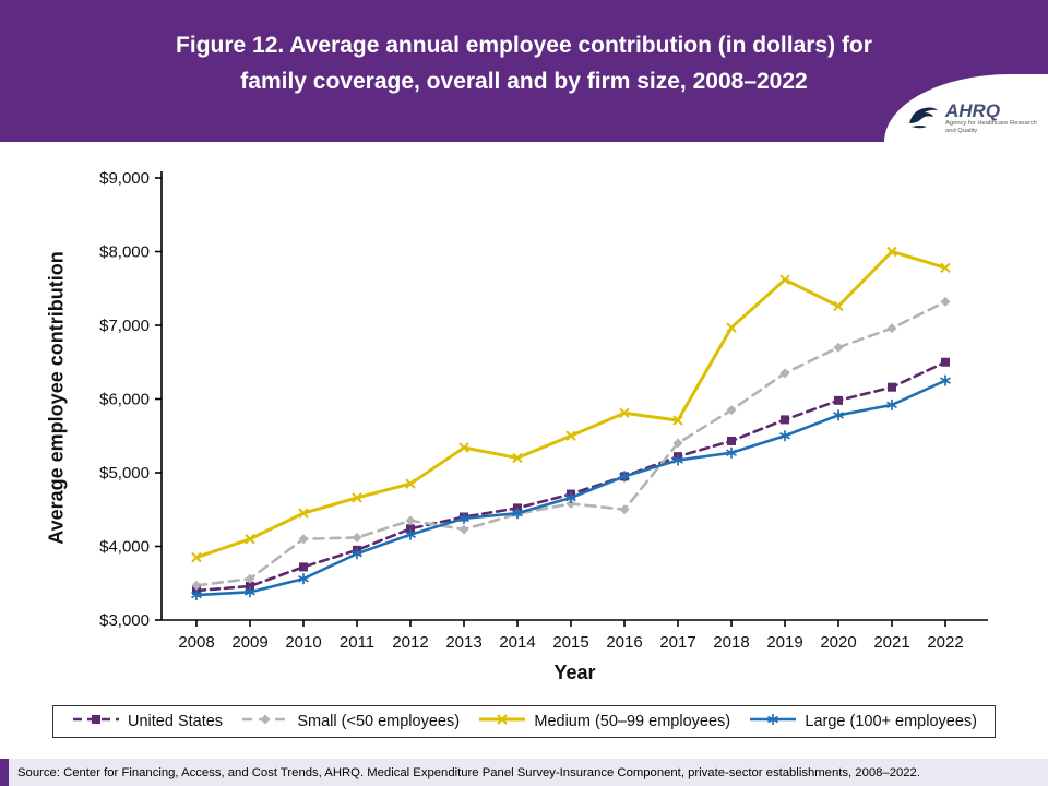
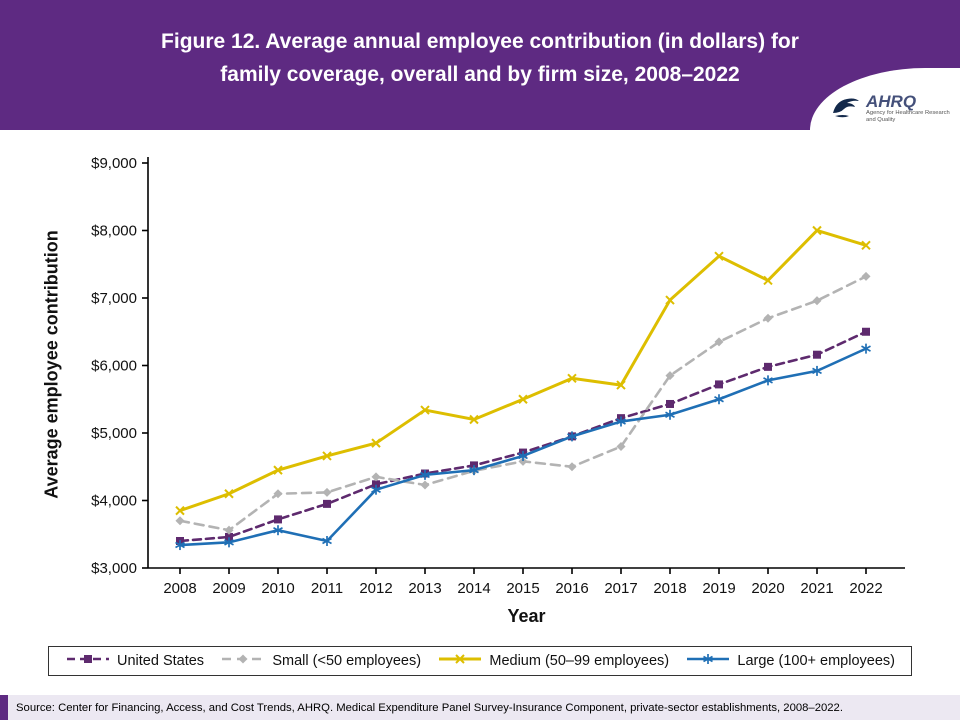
Small (<50 employees)/2008: $3500 -> $3700
Large (100+ employees)/2011: $3900 -> $3400
Small (<50 employees)/2017: $5400 -> $4800
